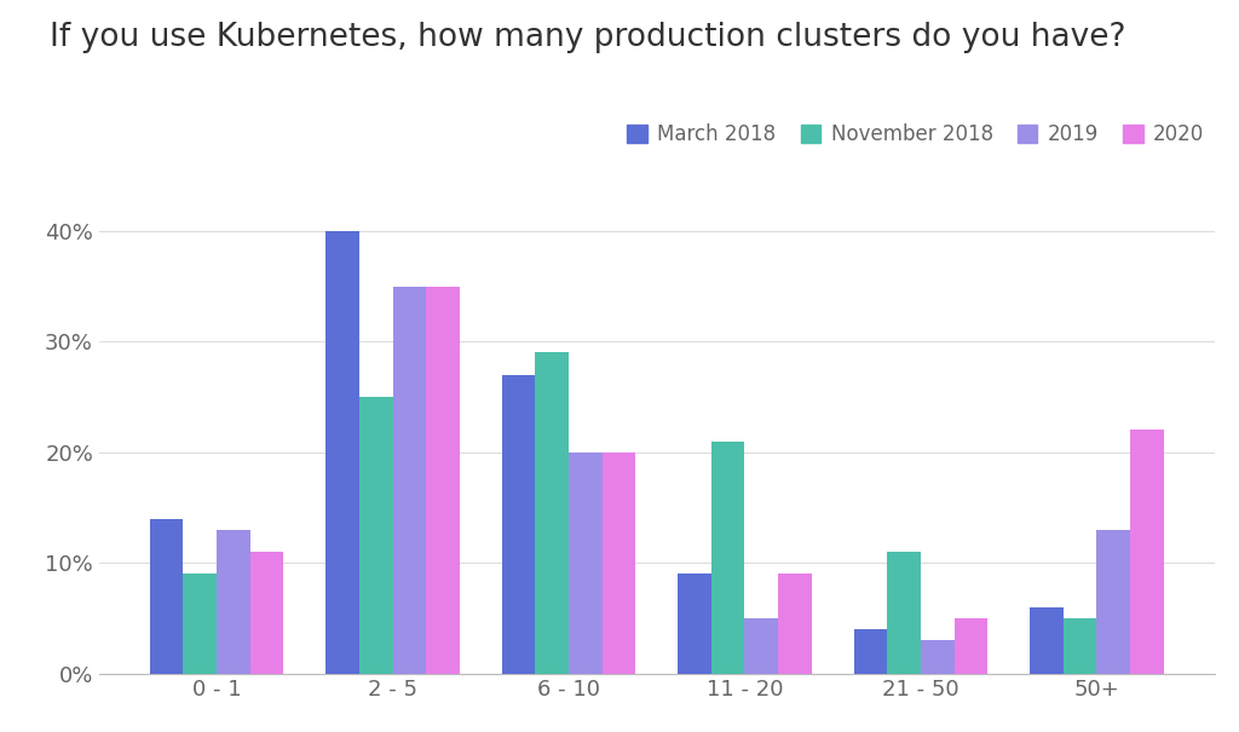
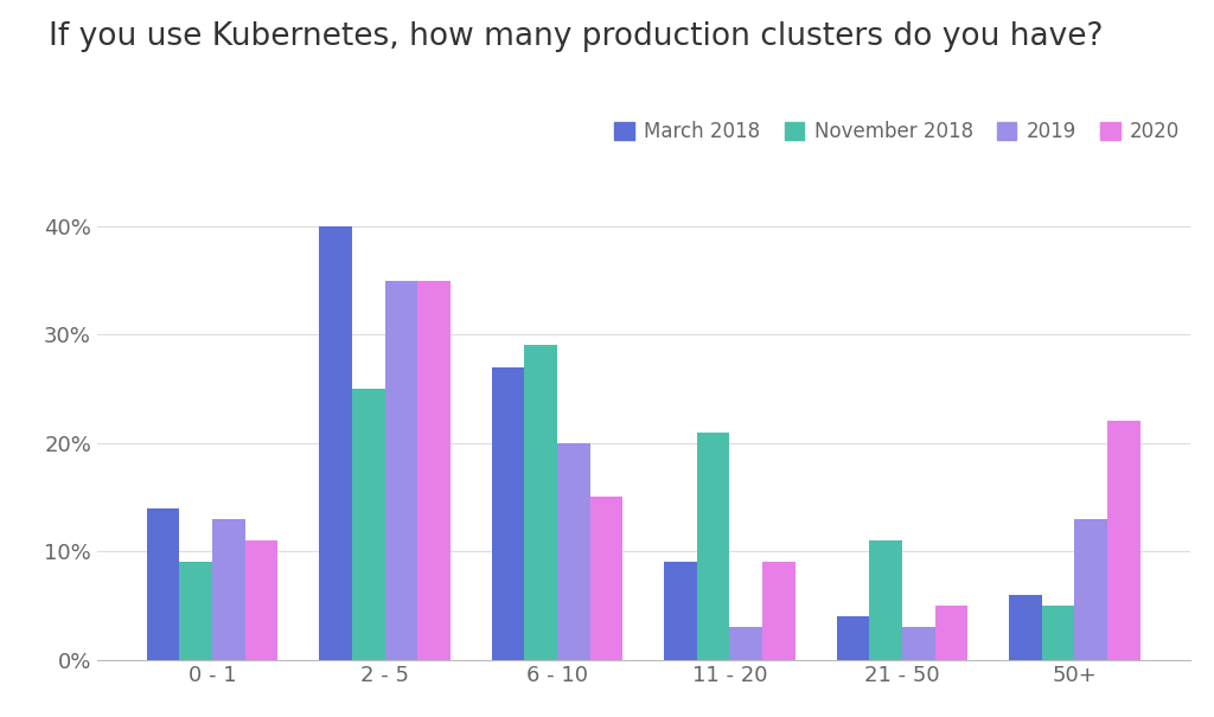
2020/6 - 10: 20% -> 15%
2019/11 - 20: 5% -> 3%
